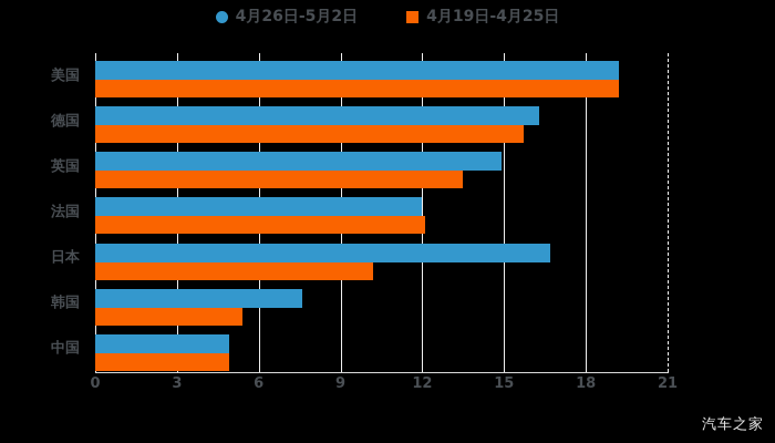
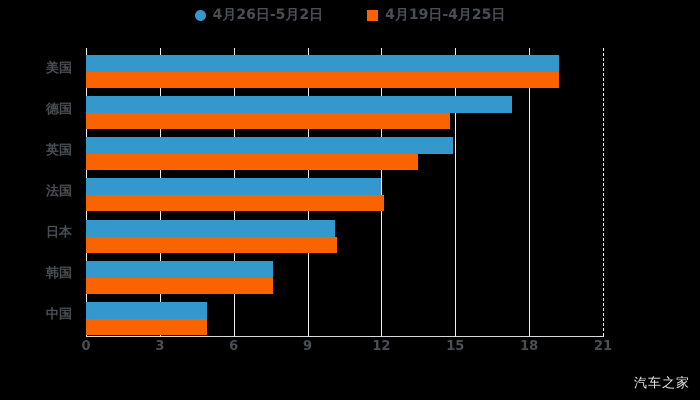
4月26日-5月2日/德国: 16.3 -> 17.3
4月19日-4月25日/德国: 15.7 -> 14.8
4月26日-5月2日/日本: 16.7 -> 10.1
4月19日-4月25日/韩国: 5.4 -> 7.6
